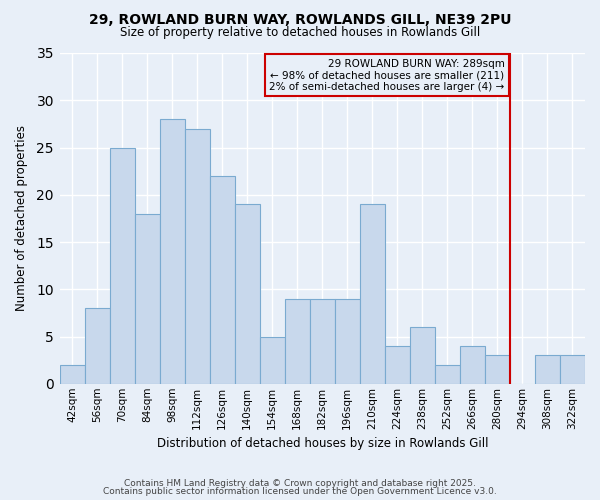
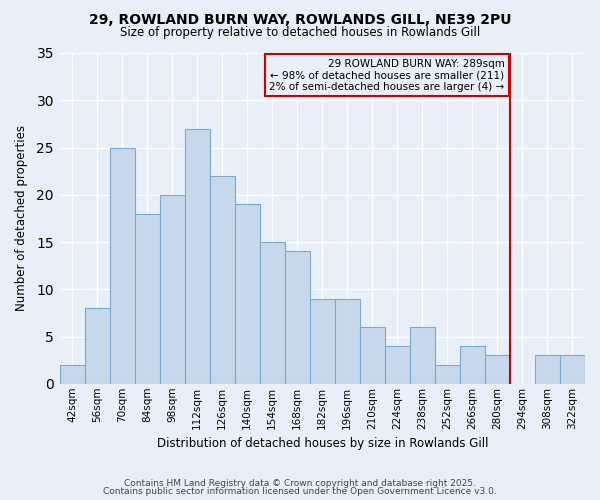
98sqm: 28 -> 20
154sqm: 5 -> 15
168sqm: 9 -> 14
210sqm: 19 -> 6
